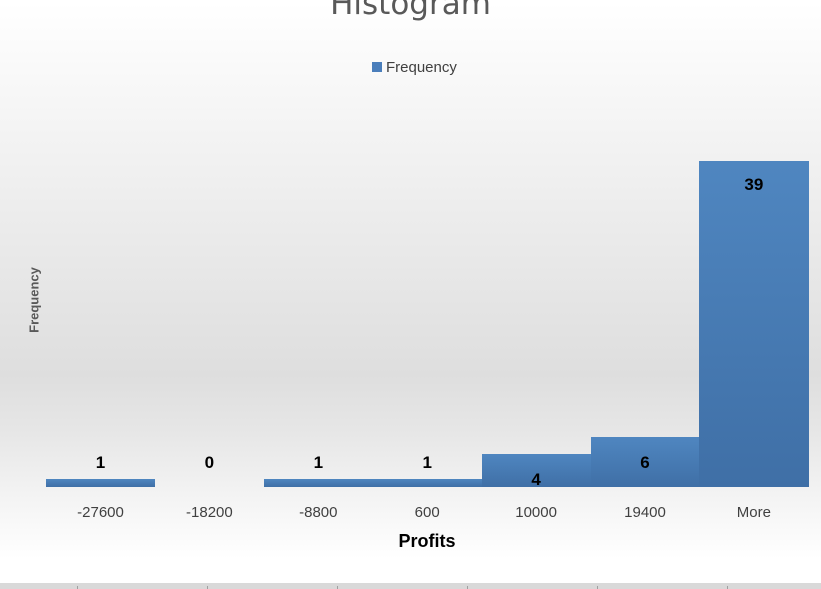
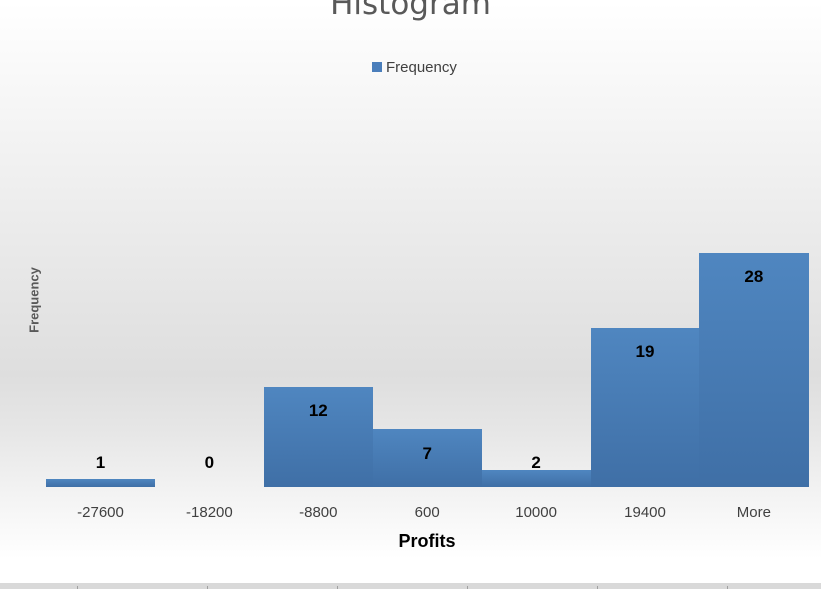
-8800: 1 -> 12
600: 1 -> 7
10000: 4 -> 2
19400: 6 -> 19
More: 39 -> 28
